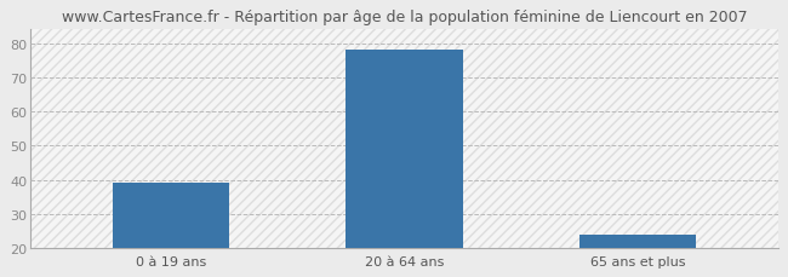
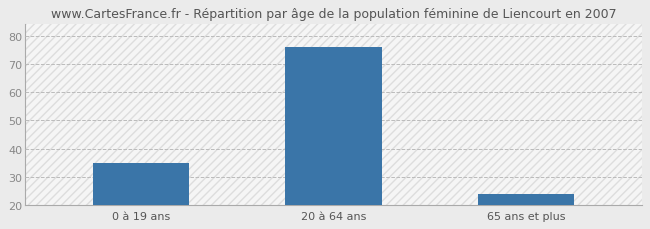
0 à 19 ans: 39 -> 35
20 à 64 ans: 78 -> 76
